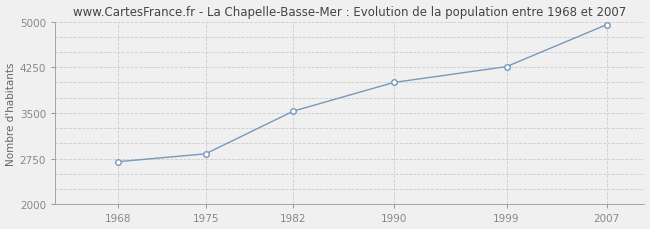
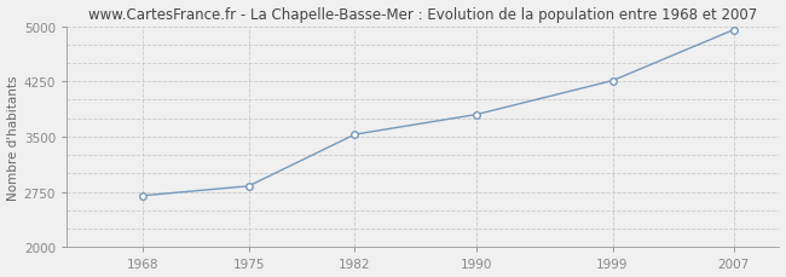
1990: 4000 -> 3800
